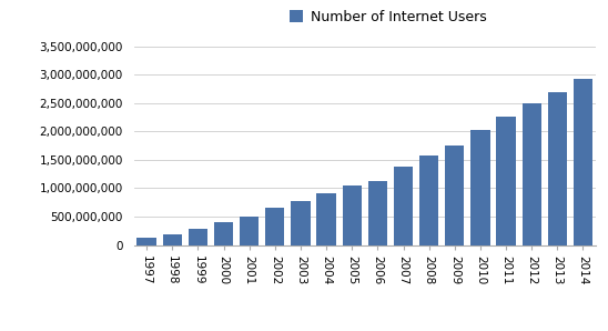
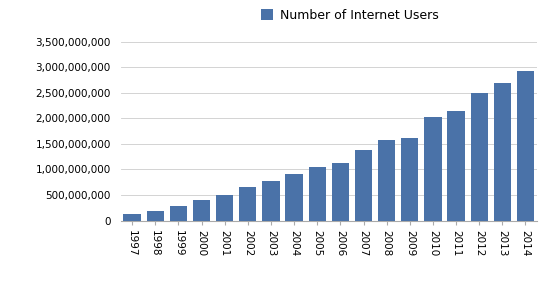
2009: 1,760,000,000 -> 1,620,000,000
2011: 2,260,000,000 -> 2,140,000,000
